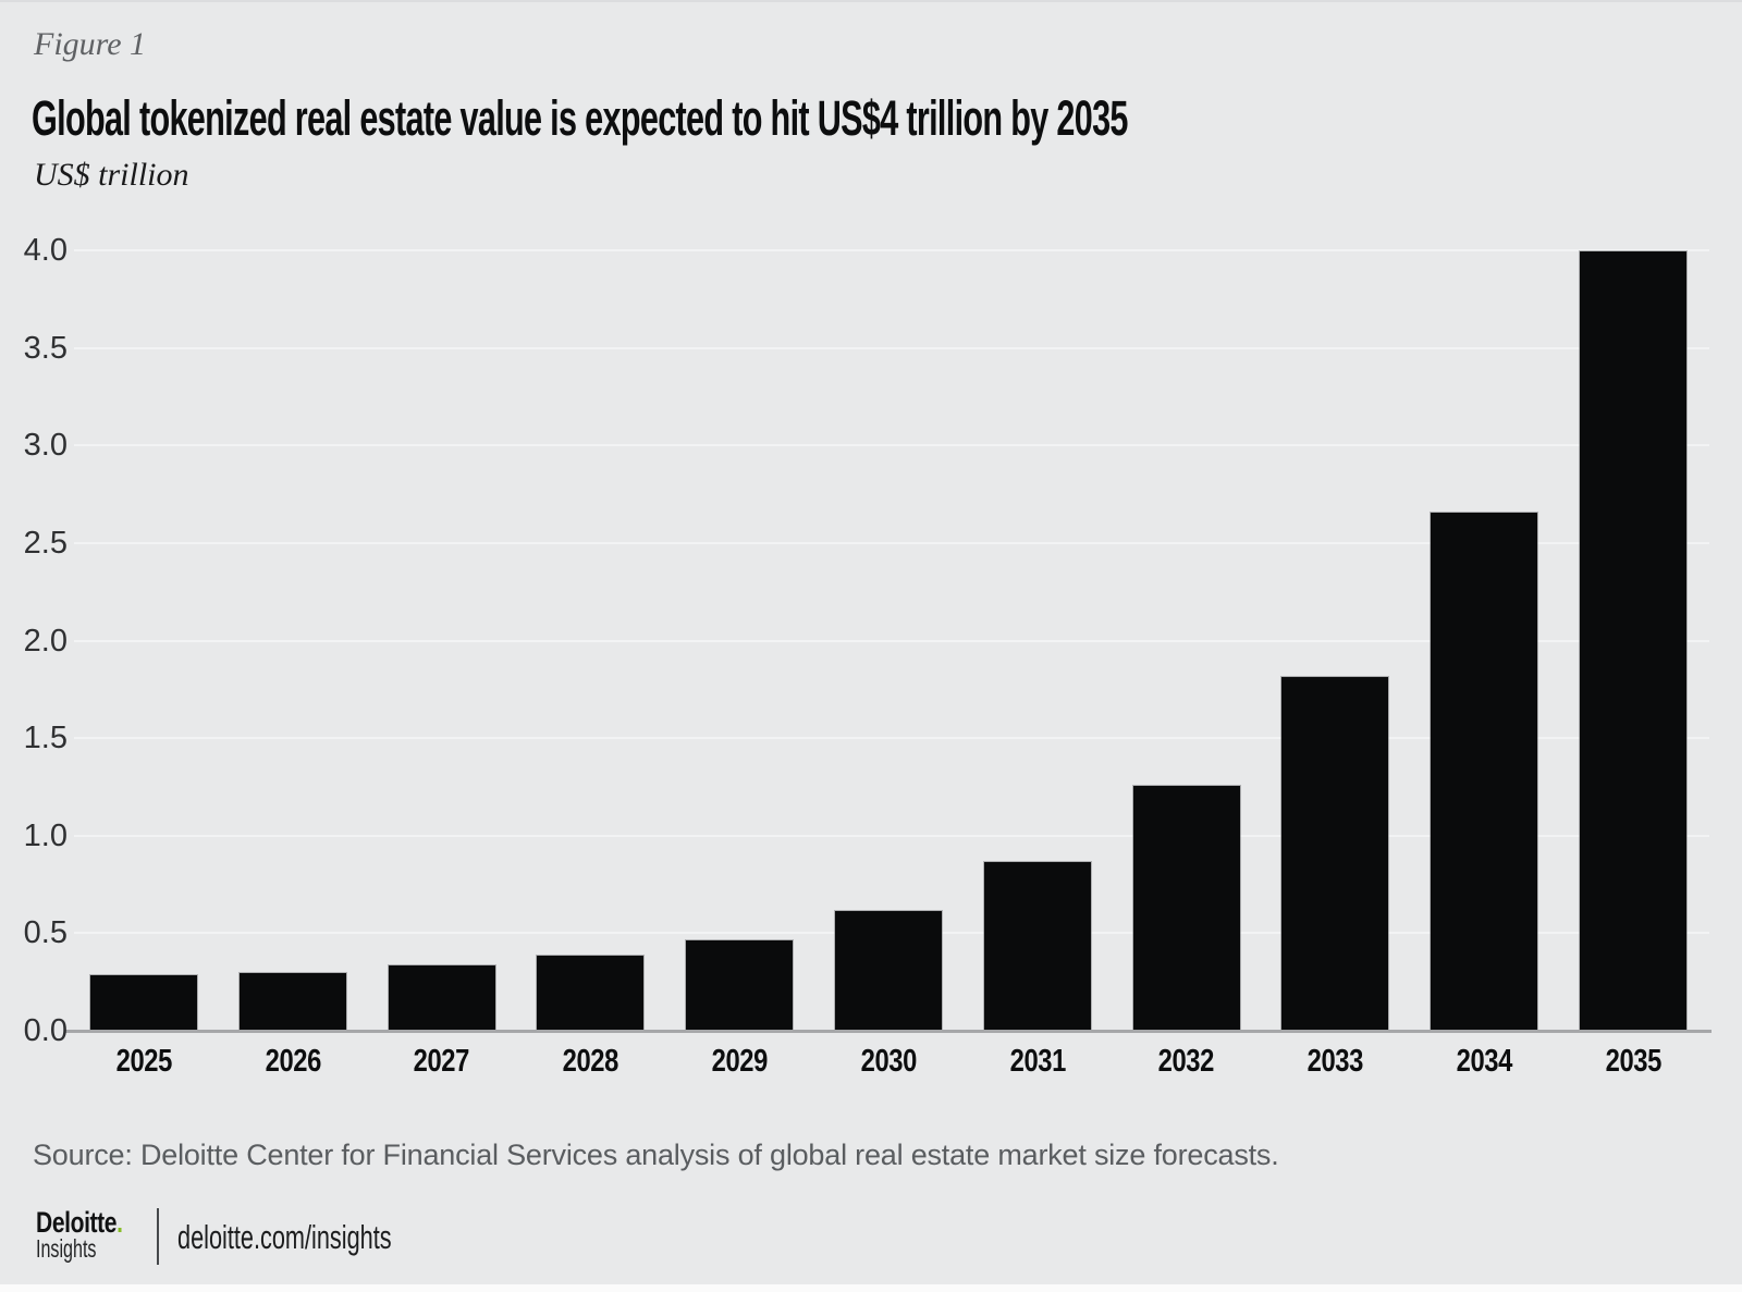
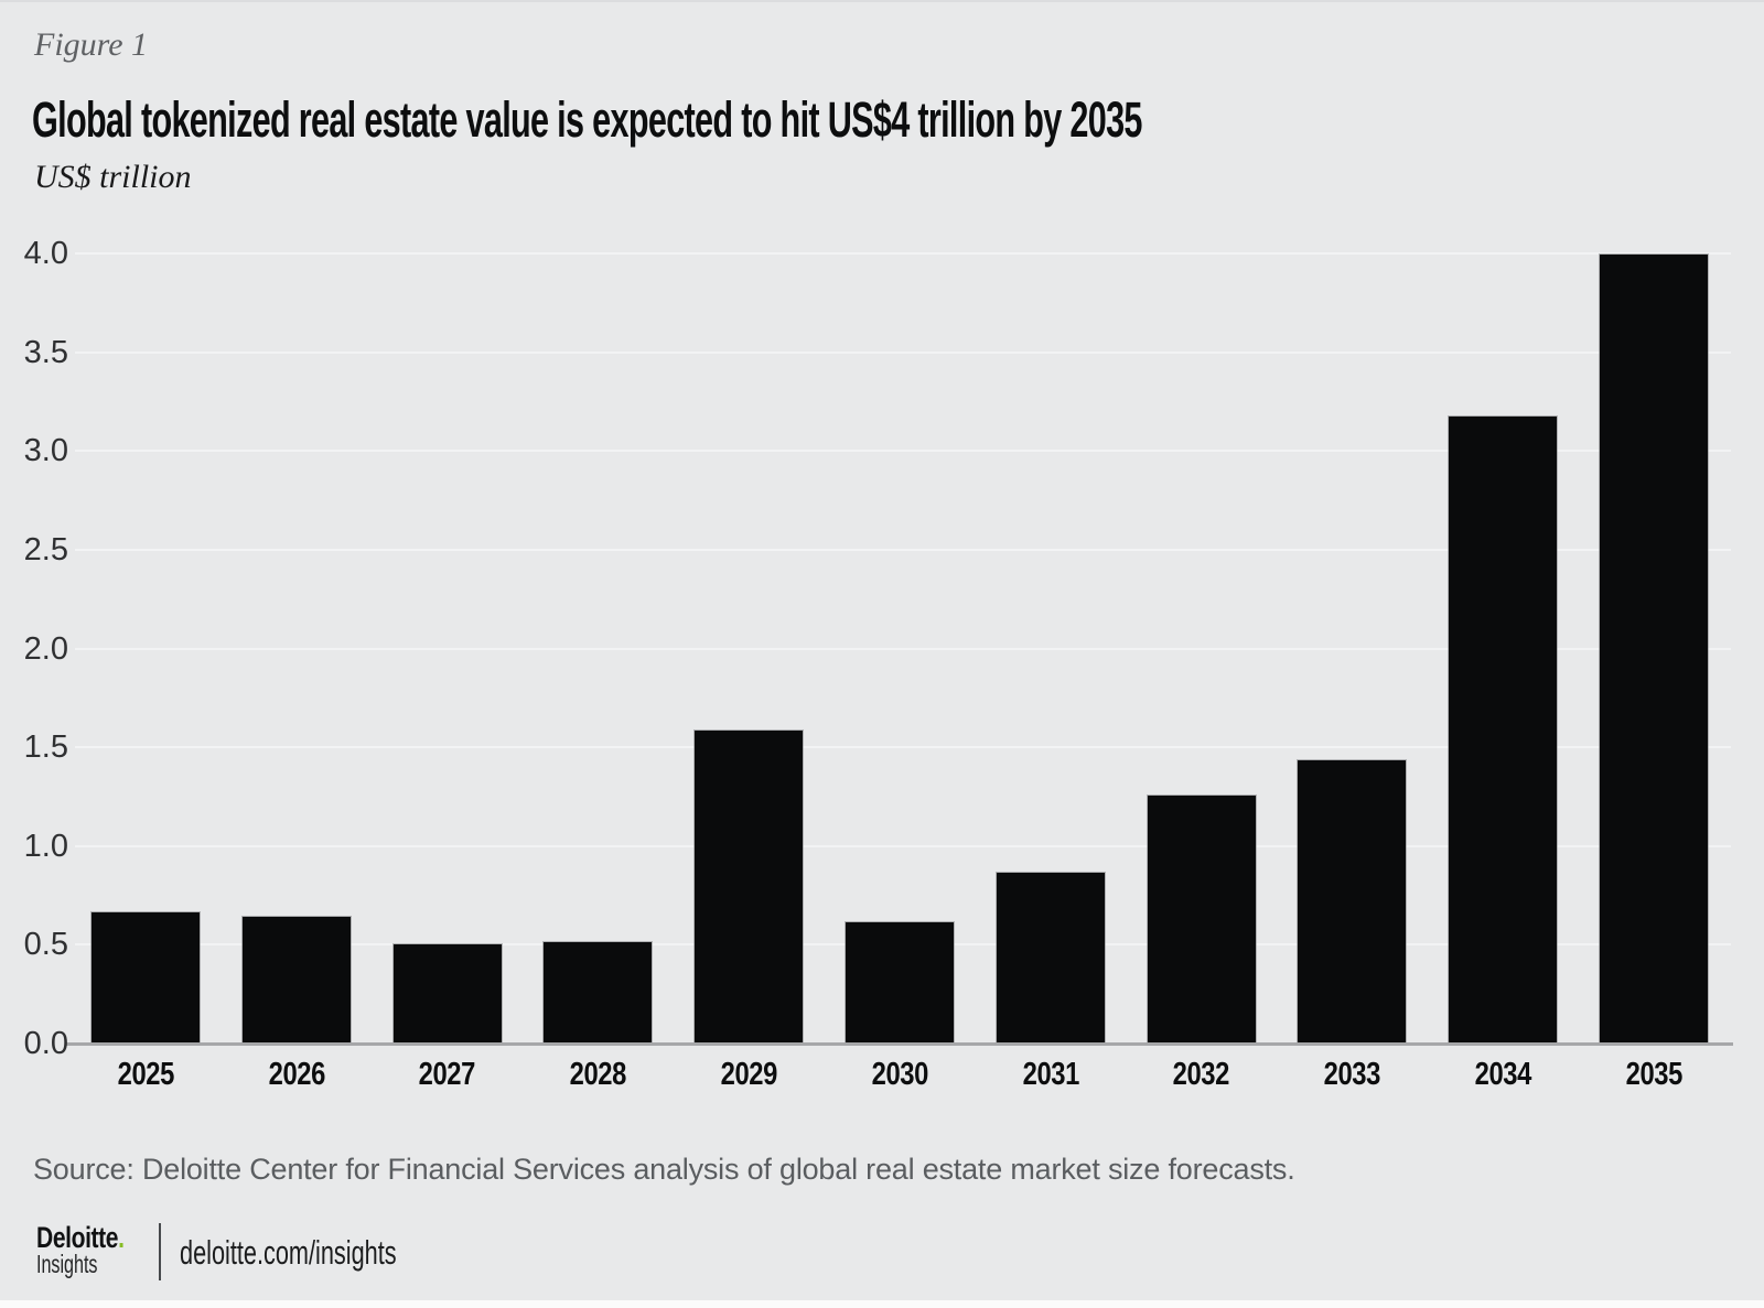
2025: 0.29 -> 0.67
2026: 0.30 -> 0.65
2027: 0.34 -> 0.51
2028: 0.39 -> 0.52
2029: 0.47 -> 1.59
2033: 1.82 -> 1.44
2034: 2.66 -> 3.18
